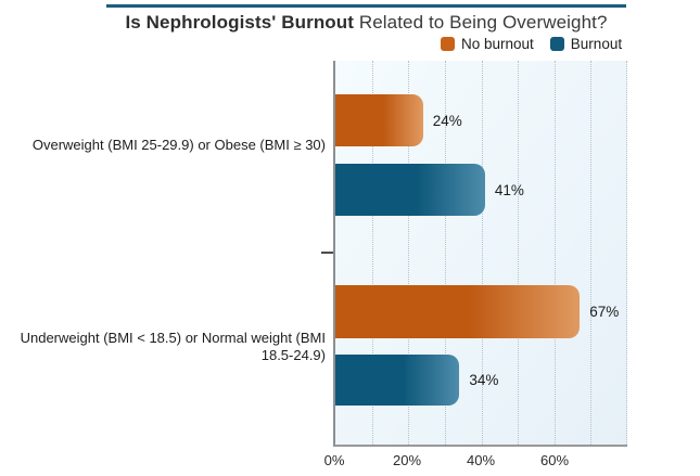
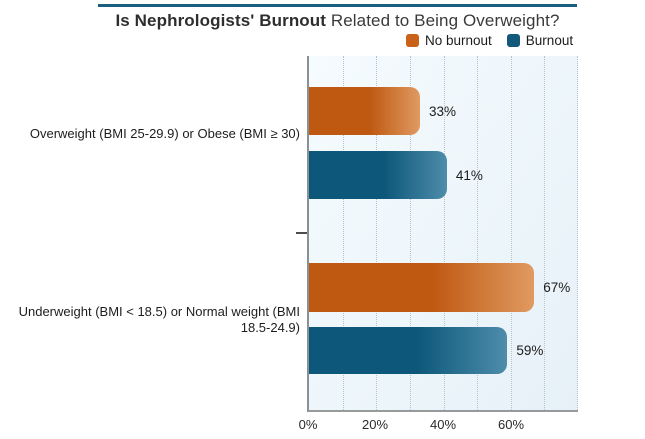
No burnout/Overweight (BMI 25-29.9) or Obese (BMI ≥ 30): 24% -> 33%
Burnout/Underweight (BMI < 18.5) or Normal weight (BMI 18.5-24.9): 34% -> 59%
